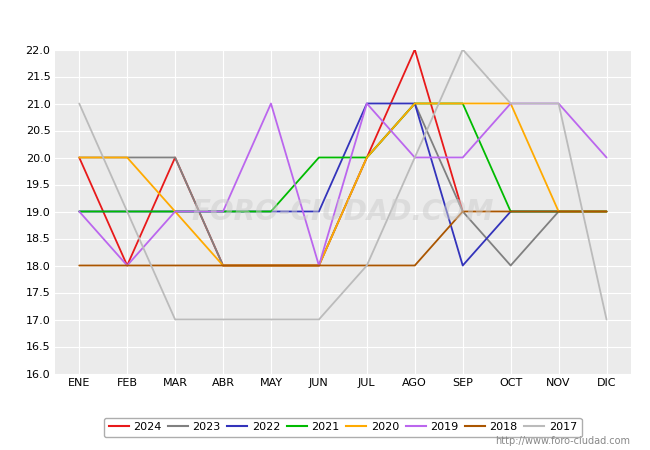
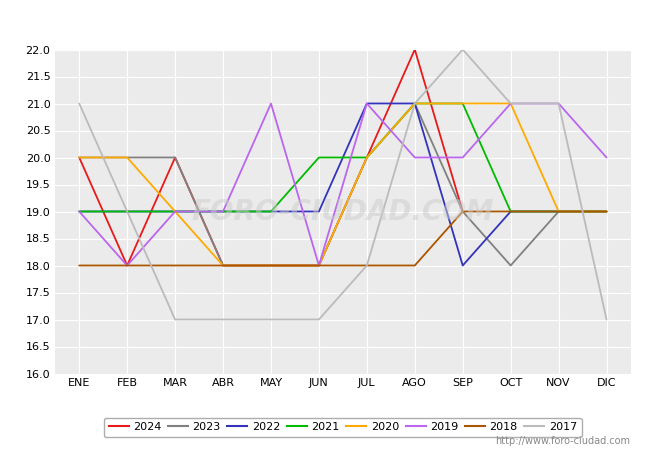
2017/AGO: 20 -> 21
